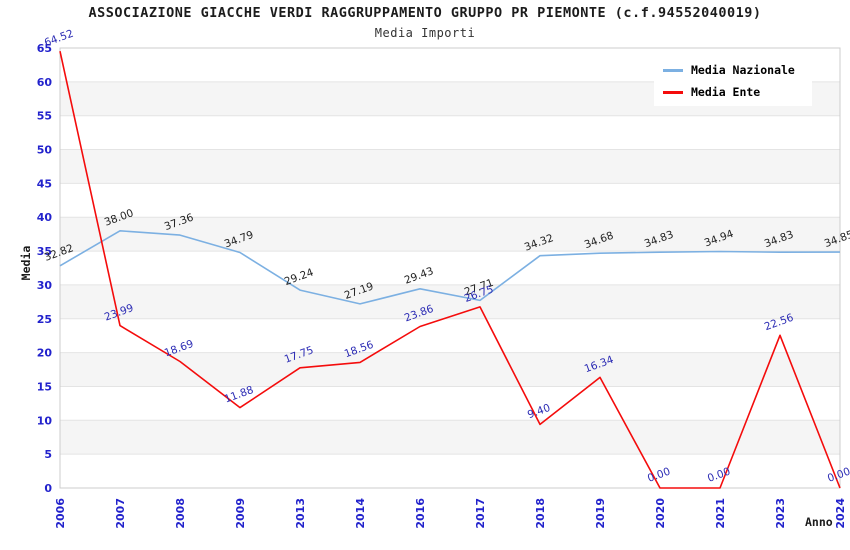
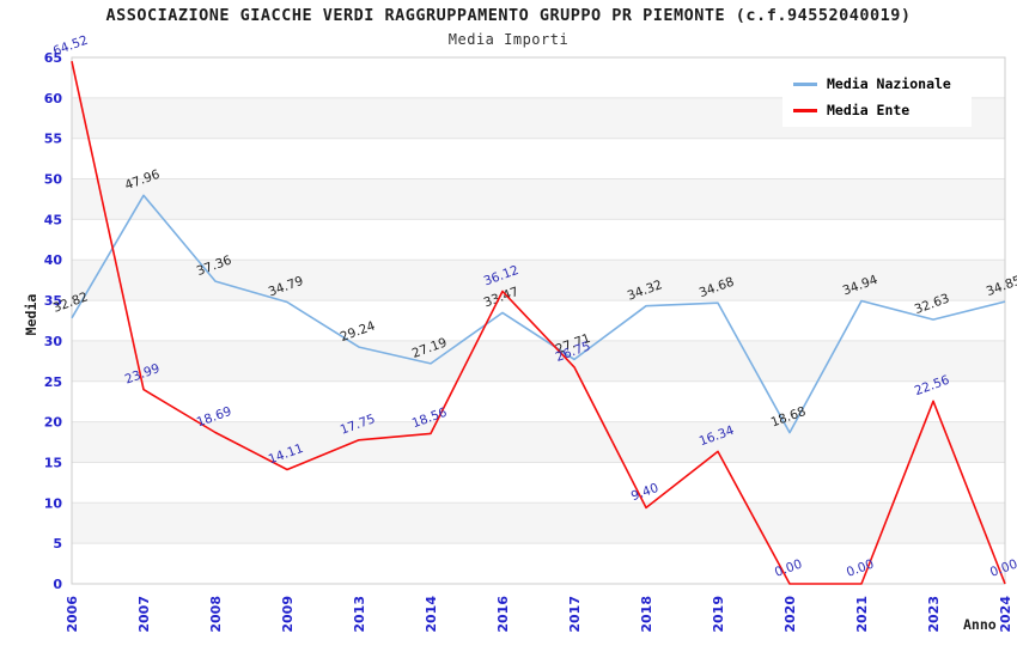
Media Nazionale/2007: 38.00 -> 47.96
Media Ente/2009: 11.88 -> 14.11
Media Nazionale/2016: 29.43 -> 33.47
Media Ente/2016: 23.86 -> 36.12
Media Nazionale/2020: 34.83 -> 18.68
Media Nazionale/2023: 34.83 -> 32.63
